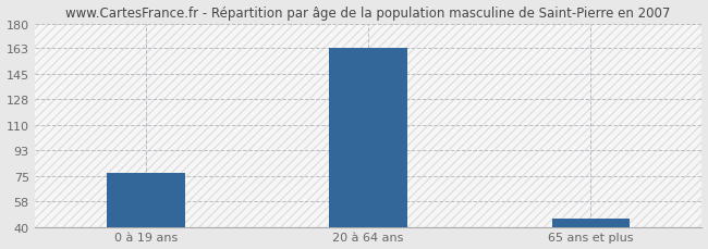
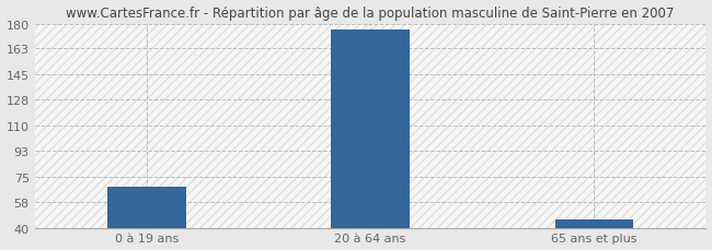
0 à 19 ans: 77 -> 68
20 à 64 ans: 163 -> 176
